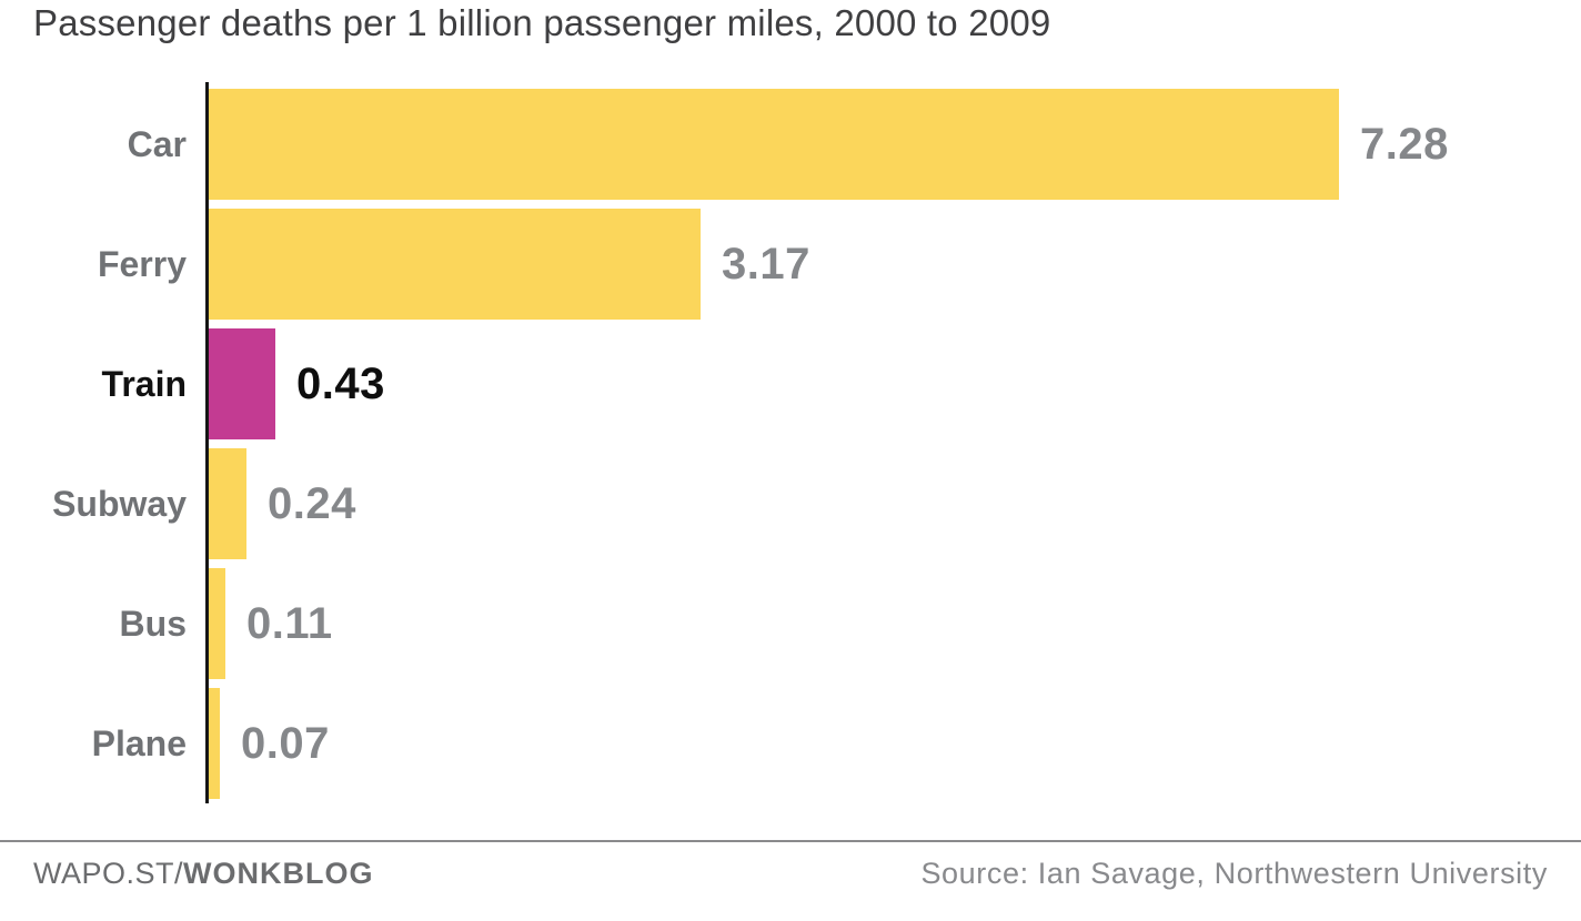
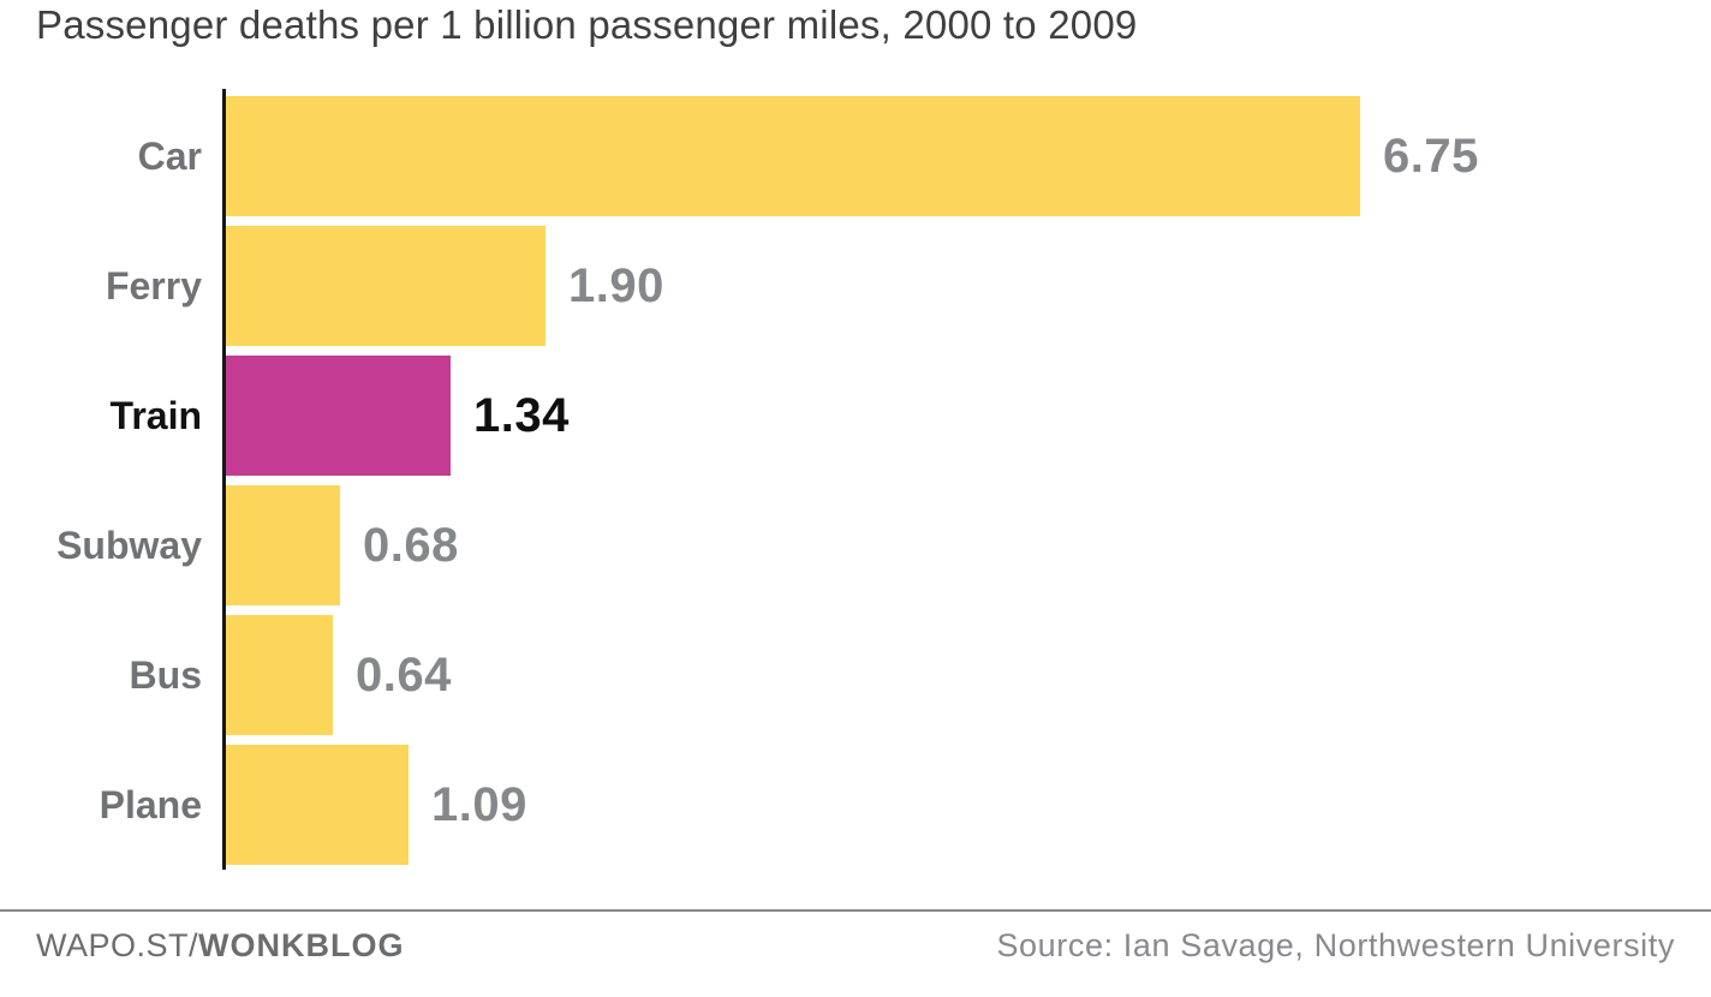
Car: 7.28 -> 6.75
Ferry: 3.17 -> 1.90
Train: 0.43 -> 1.34
Subway: 0.24 -> 0.68
Bus: 0.11 -> 0.64
Plane: 0.07 -> 1.09
